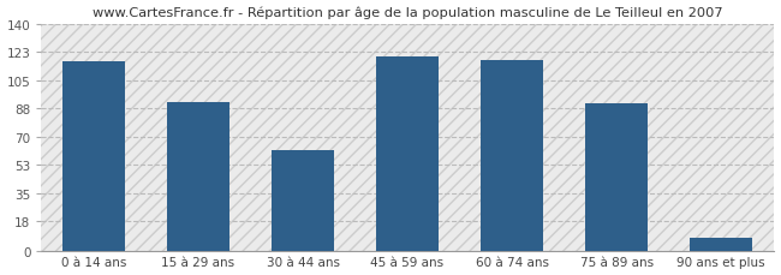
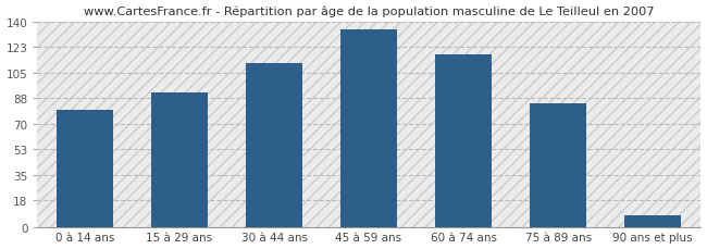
0 à 14 ans: 117 -> 80
30 à 44 ans: 62 -> 112
45 à 59 ans: 120 -> 135
75 à 89 ans: 91 -> 84
